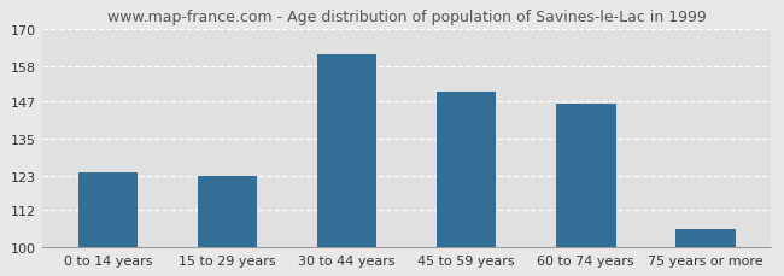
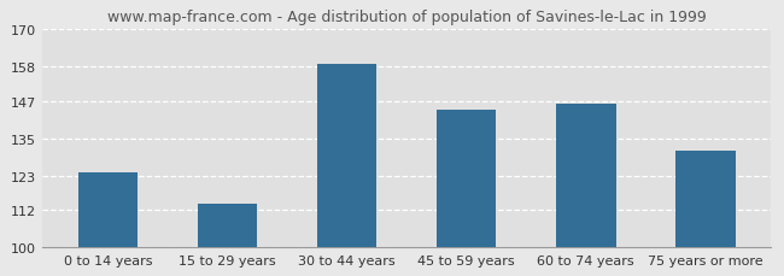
15 to 29 years: 123 -> 114
30 to 44 years: 162 -> 159
45 to 59 years: 150 -> 144
75 years or more: 106 -> 131
